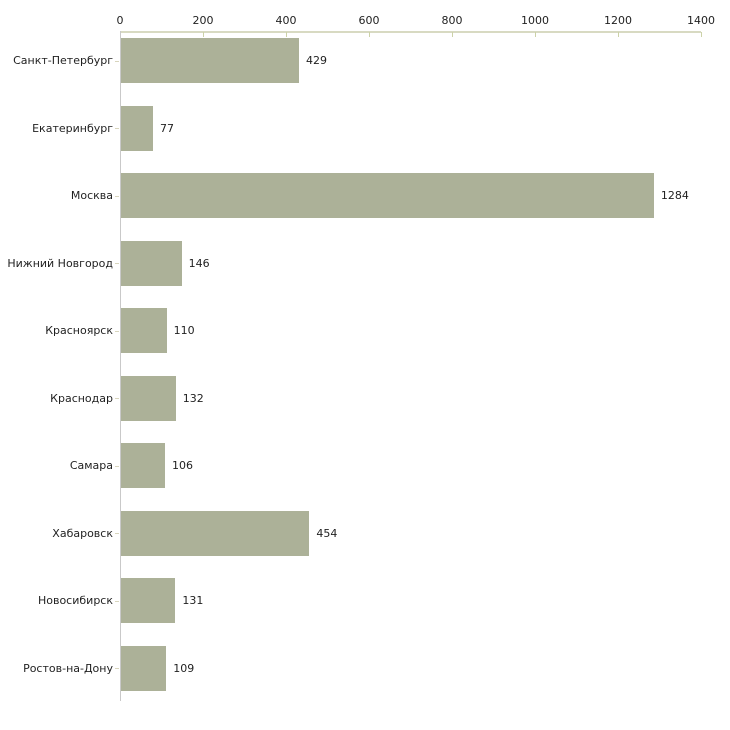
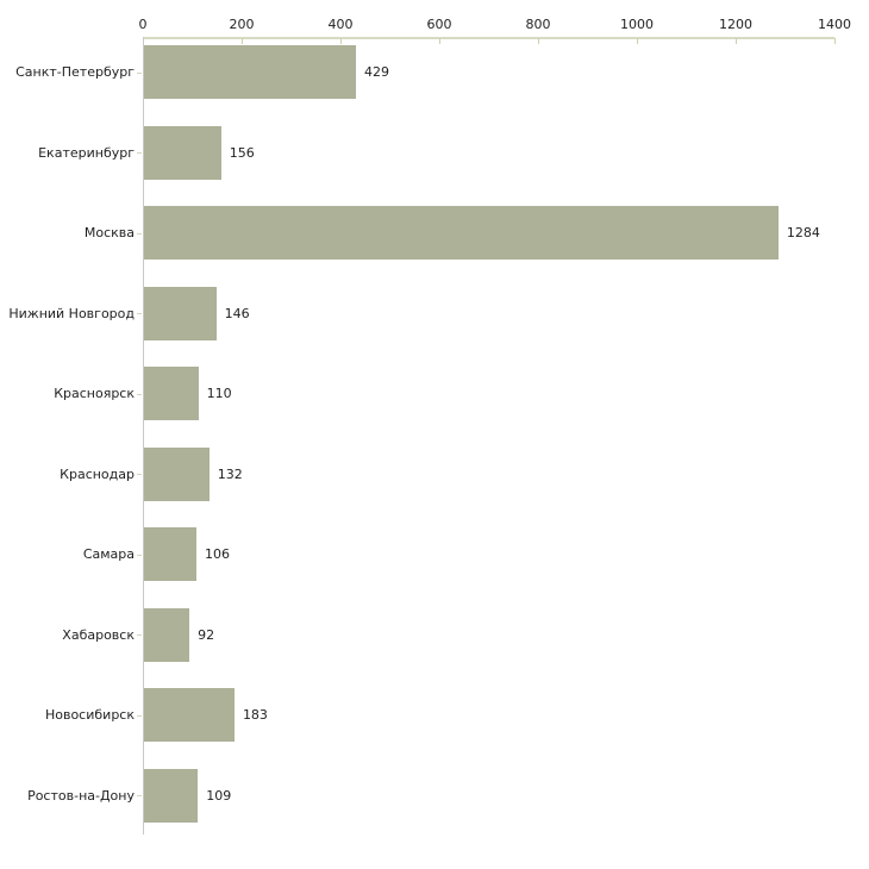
Екатеринбург: 77 -> 156
Хабаровск: 454 -> 92
Новосибирск: 131 -> 183
